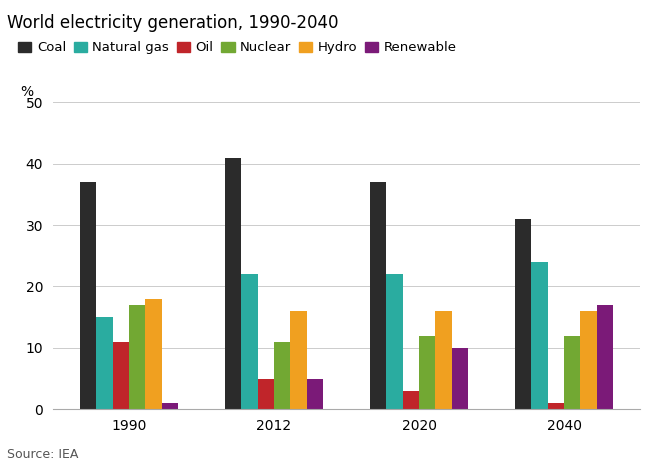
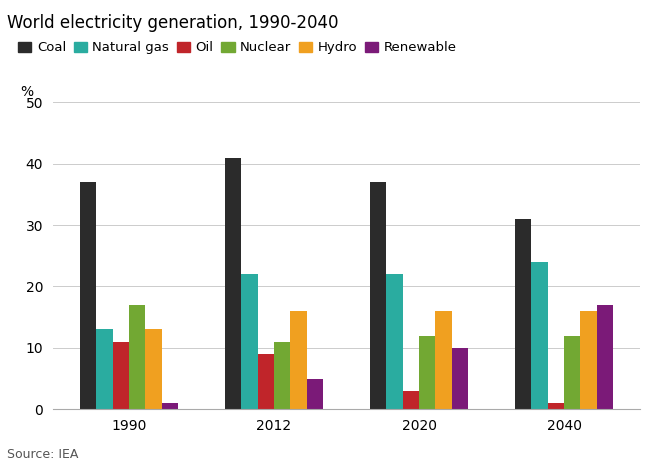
Natural gas/1990: 15 -> 13
Hydro/1990: 18 -> 13
Oil/2012: 5 -> 9
